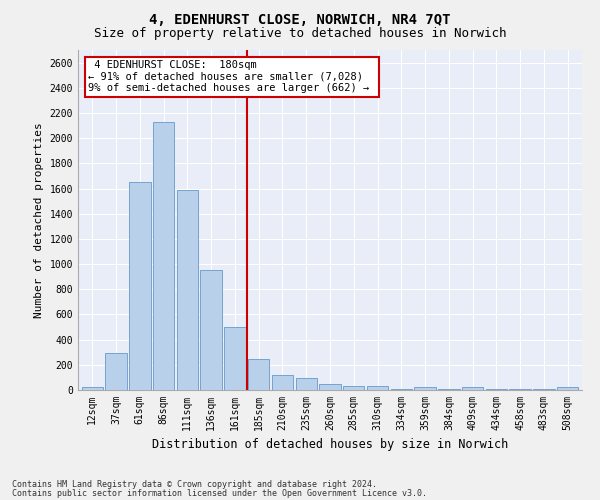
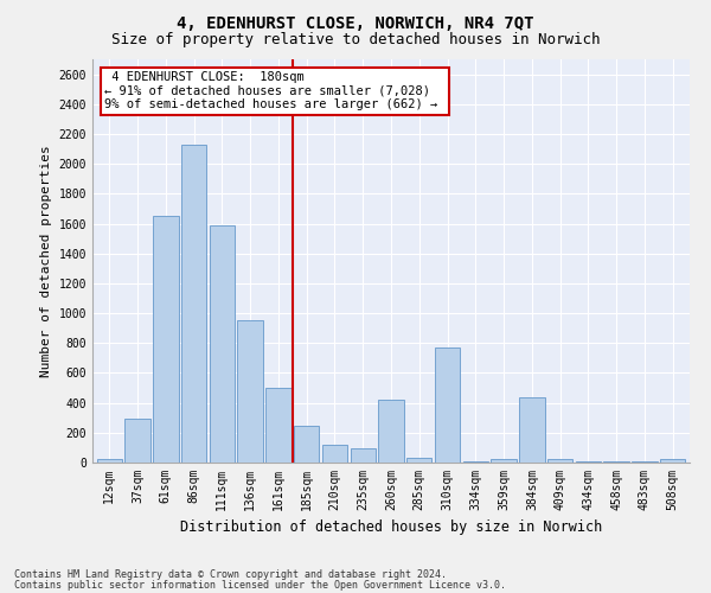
260sqm: 50 -> 420
310sqm: 40 -> 770
384sqm: 10 -> 440
